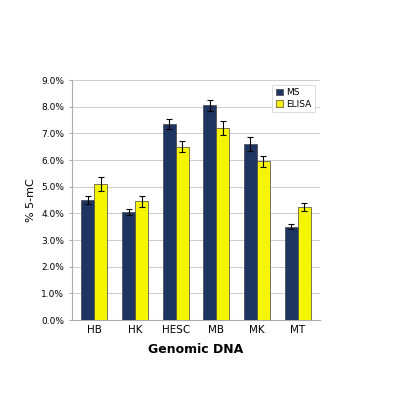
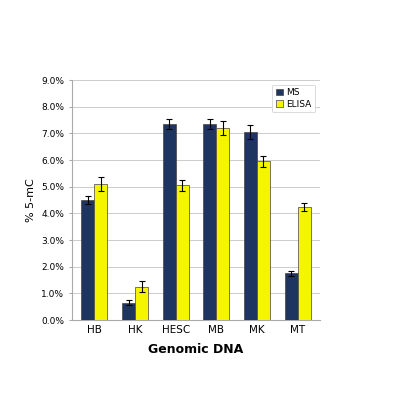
MS/HK: 4.05% -> 0.65%
ELISA/HK: 4.45% -> 1.25%
ELISA/HESC: 6.50% -> 5.05%
MS/MB: 8.05% -> 7.35%
MS/MK: 6.60% -> 7.05%
MS/MT: 3.50% -> 1.75%
